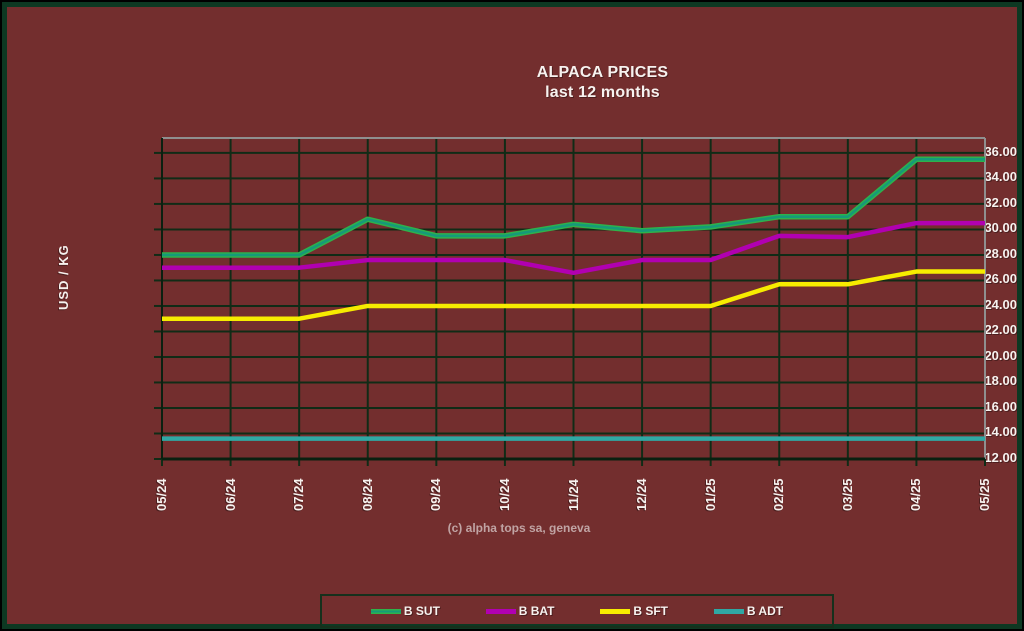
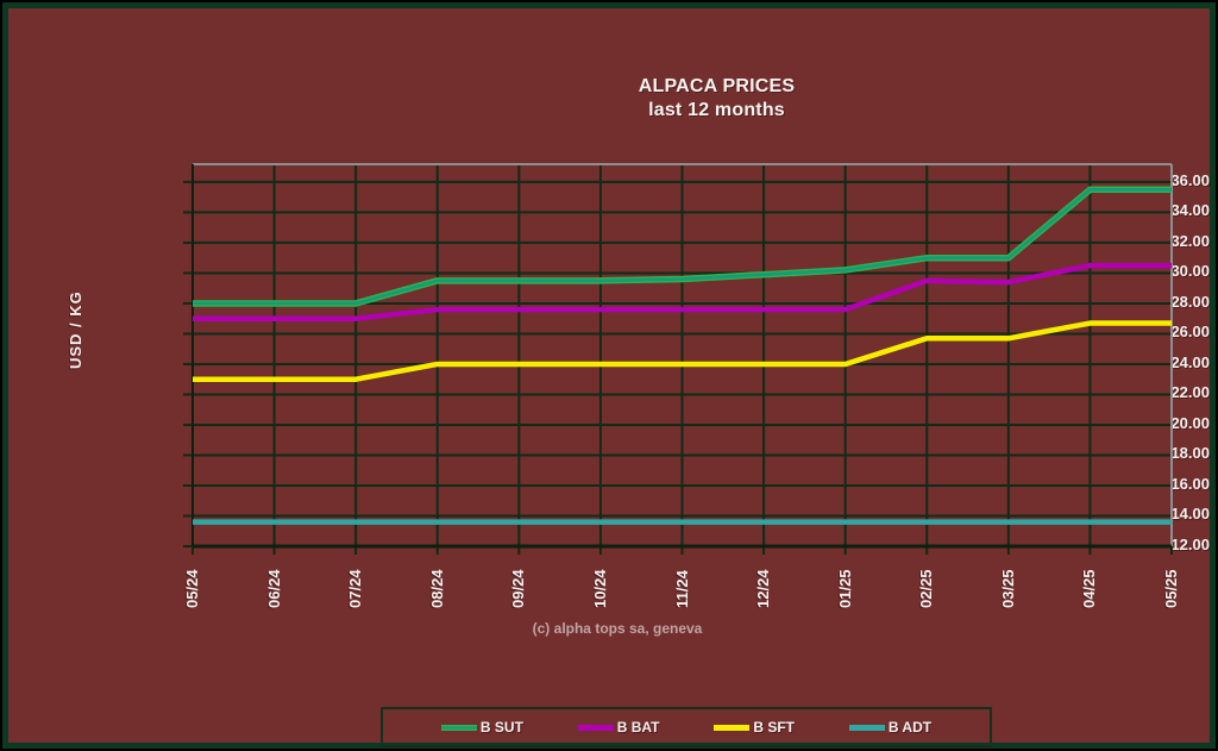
B SUT/08/24: 30.8 -> 29.5
B SUT/11/24: 30.4 -> 29.6
B BAT/11/24: 26.6 -> 27.6
